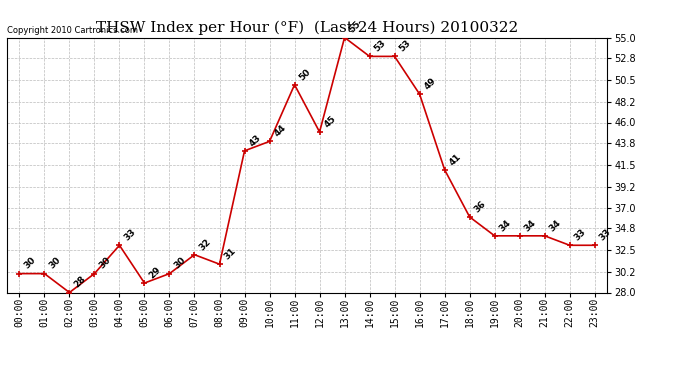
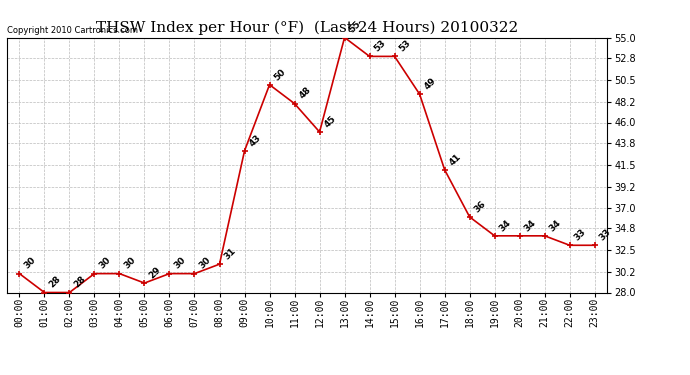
01:00: 30 -> 28
04:00: 33 -> 30
07:00: 32 -> 30
10:00: 44 -> 50
11:00: 50 -> 48
